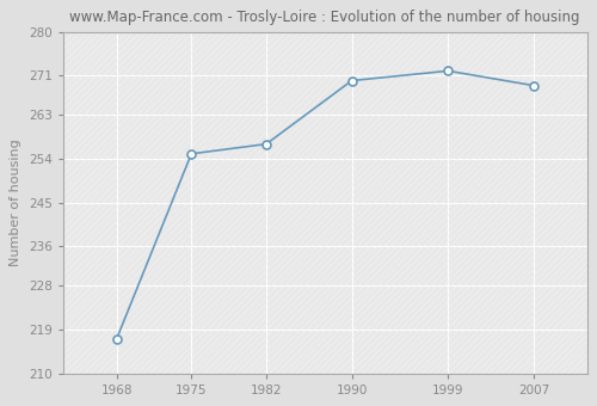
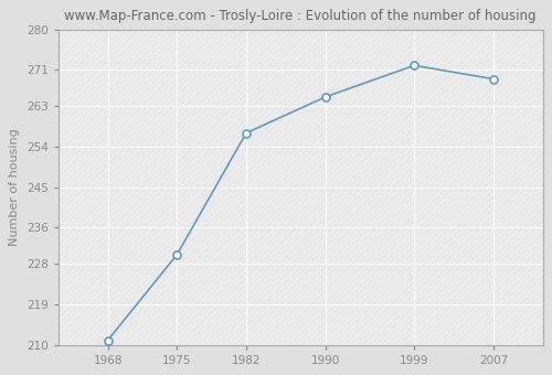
1968: 217 -> 211
1975: 255 -> 230
1990: 270 -> 265
